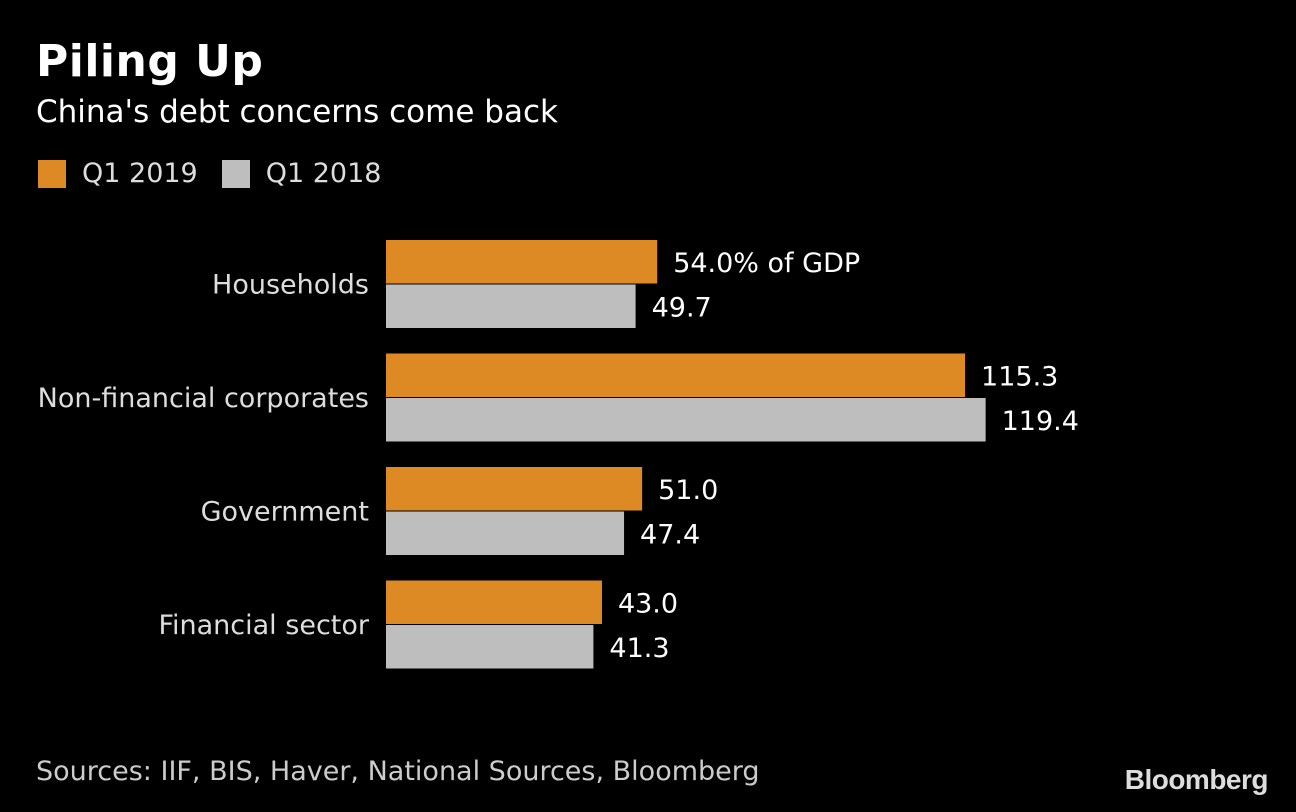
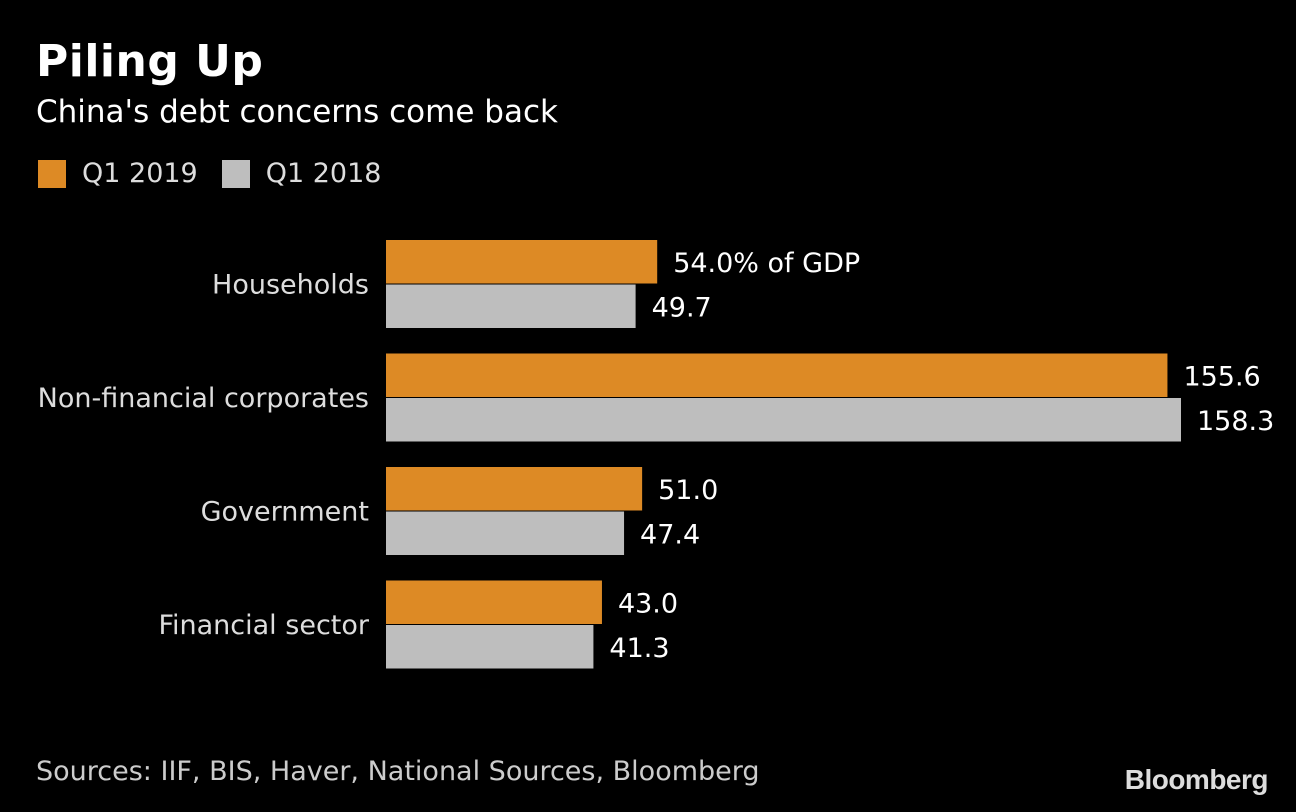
Q1 2019/Non-financial corporates: 115.3 -> 155.6
Q1 2018/Non-financial corporates: 119.4 -> 158.3
